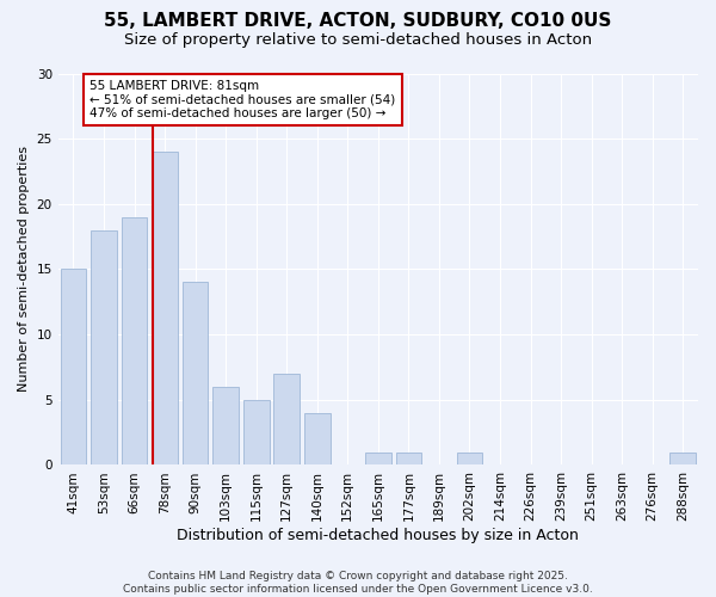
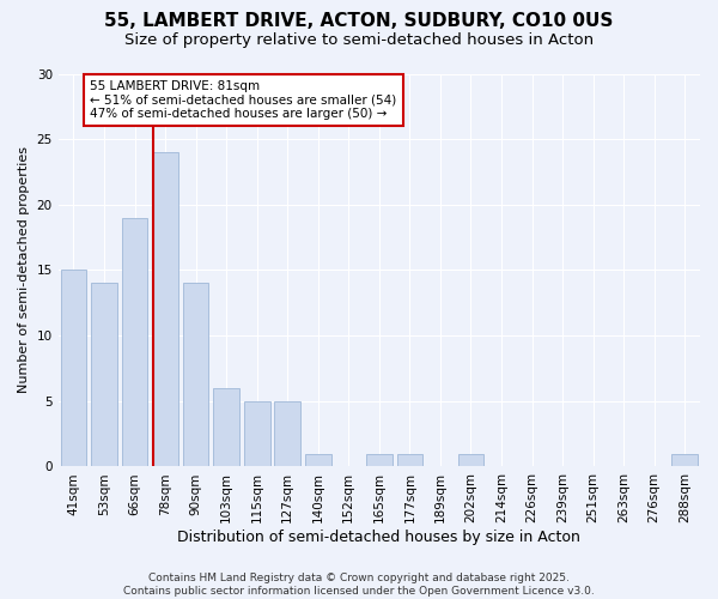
53sqm: 18 -> 14
127sqm: 7 -> 5
140sqm: 4 -> 1
